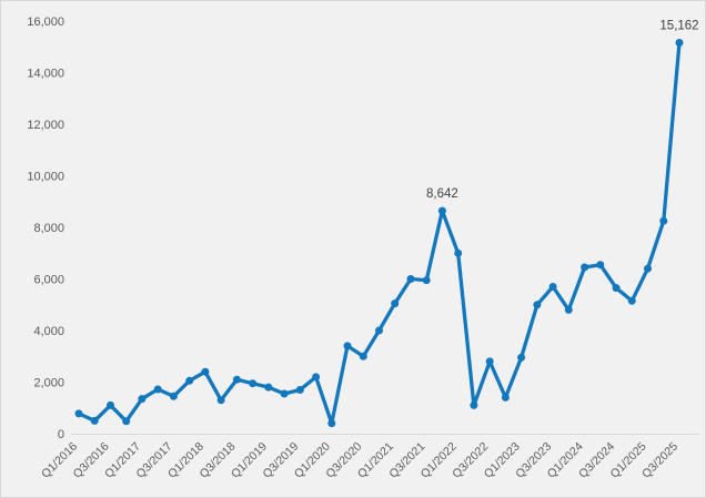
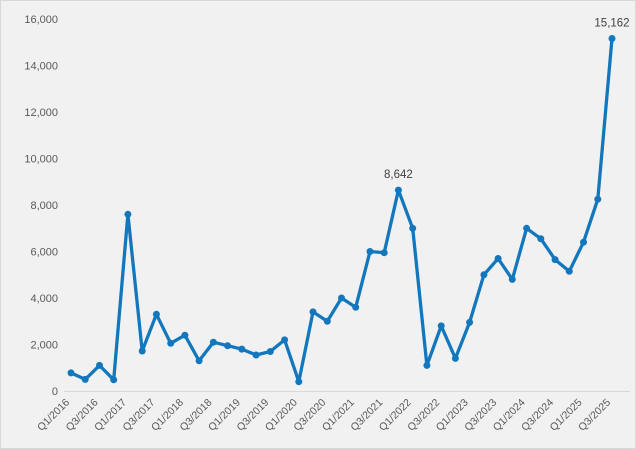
Q1/2017: 1400 -> 7600
Q3/2017: 1400 -> 3300
Q1/2021: 5000 -> 3600
Q1/2024: 6400 -> 7000
